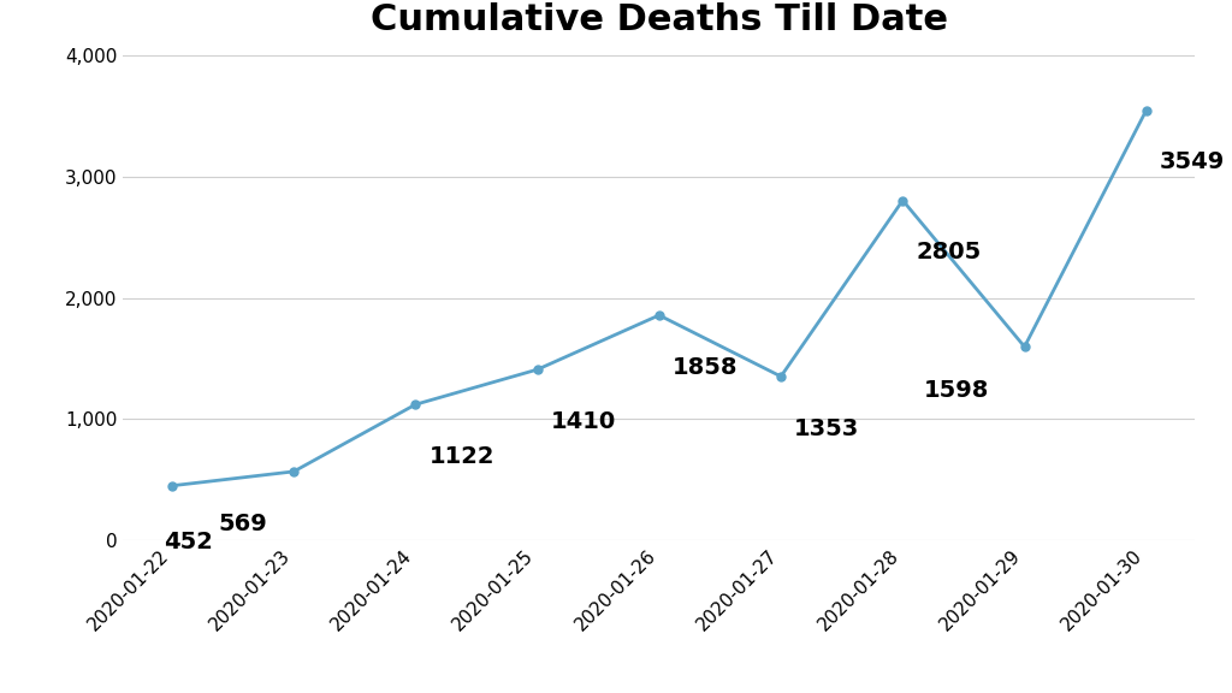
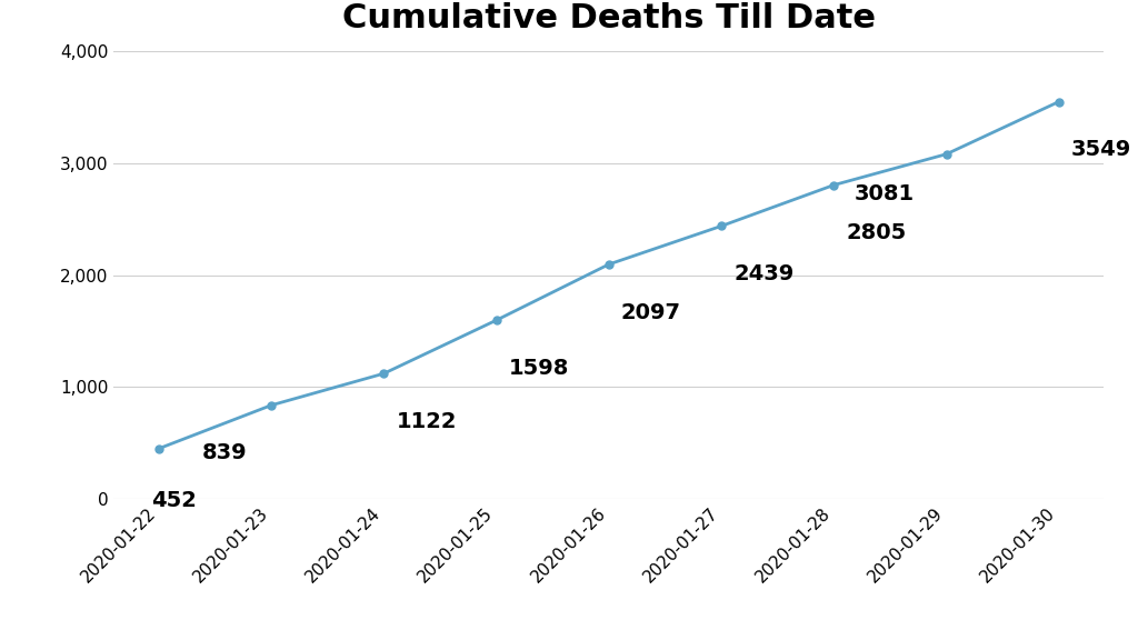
2020-01-23: 569 -> 839
2020-01-25: 1410 -> 1598
2020-01-26: 1858 -> 2097
2020-01-27: 1353 -> 2439
2020-01-29: 1598 -> 3081
